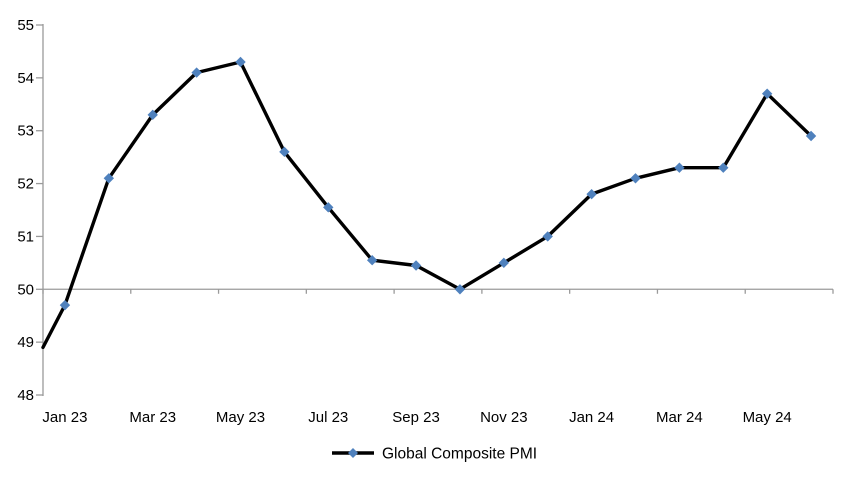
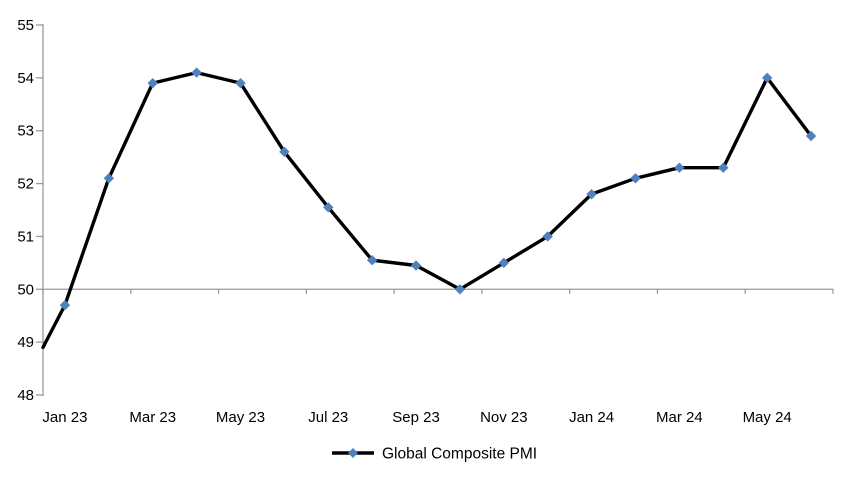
Mar 23: 53.3 -> 53.9
May 23: 54.3 -> 53.9
May 24: 53.7 -> 54.0
